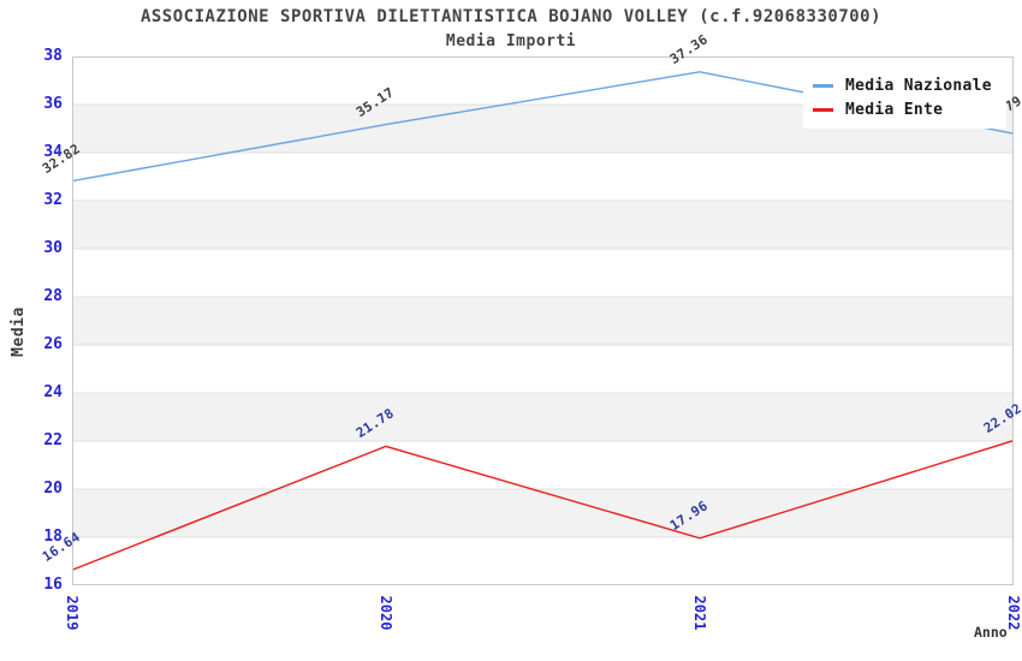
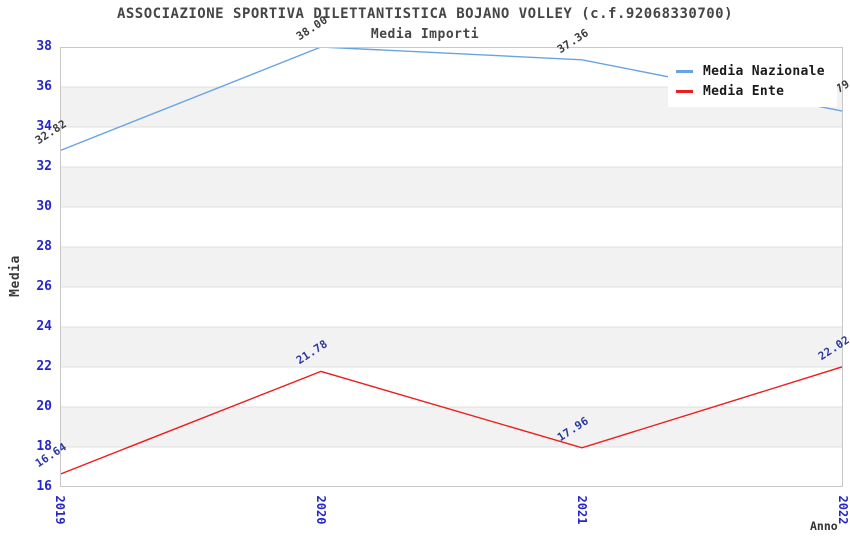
Media Nazionale/2020: 35.17 -> 38.00
